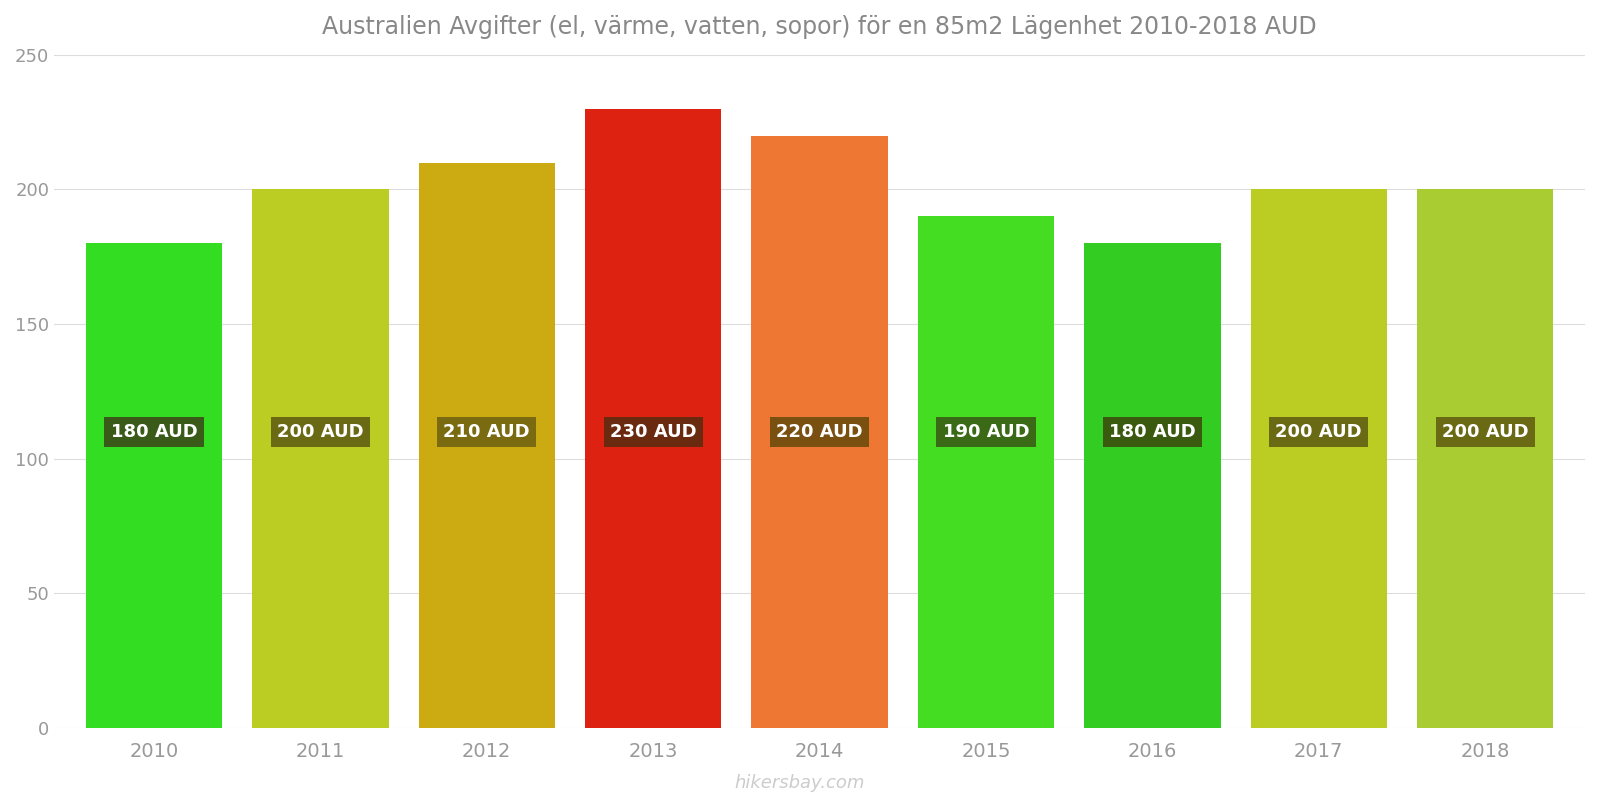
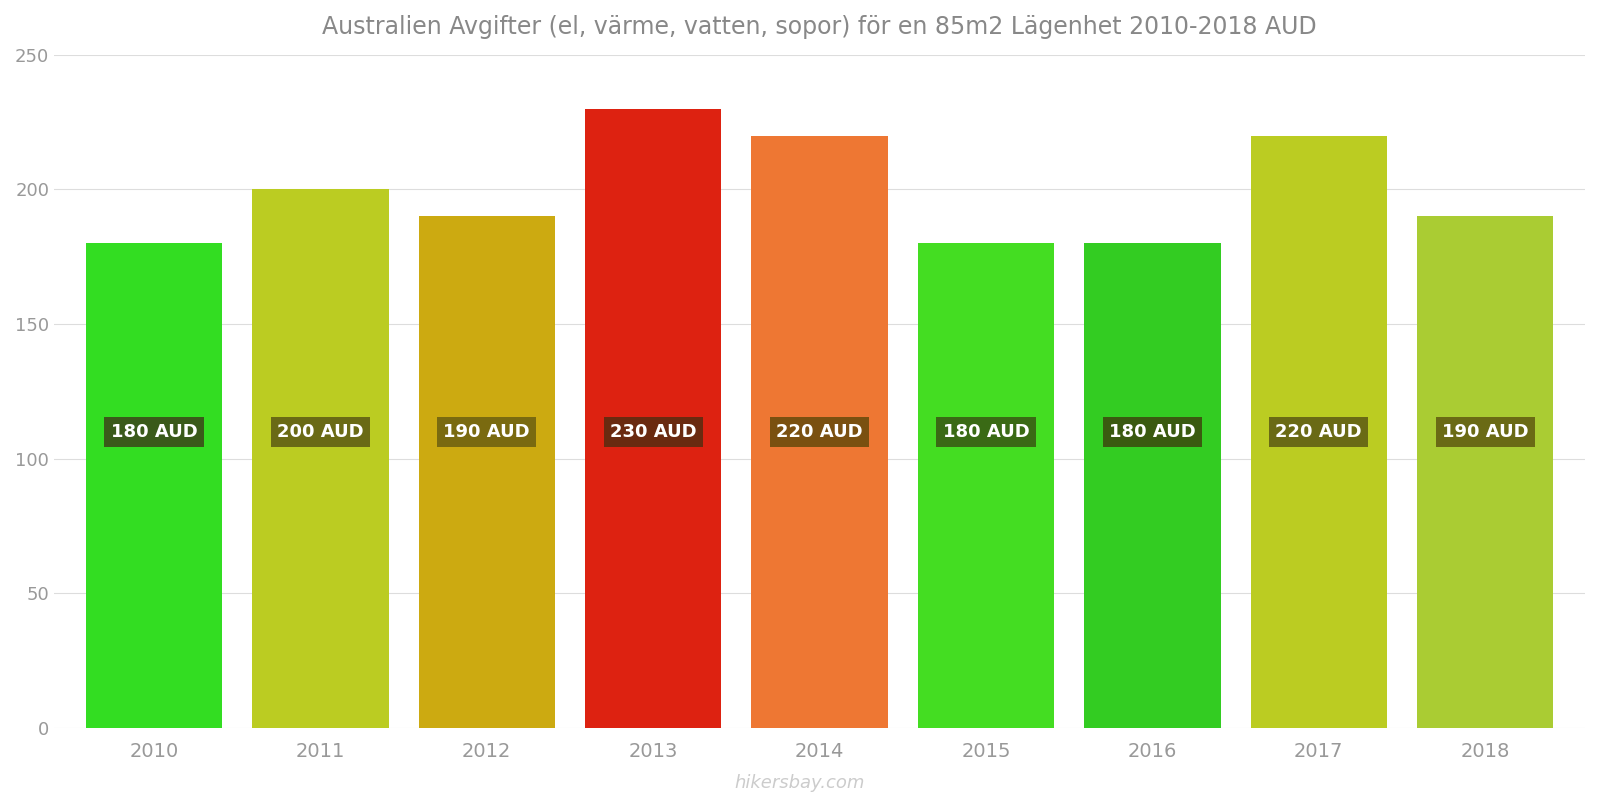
2012: 210 -> 190
2015: 190 -> 180
2017: 200 -> 220
2018: 200 -> 190
